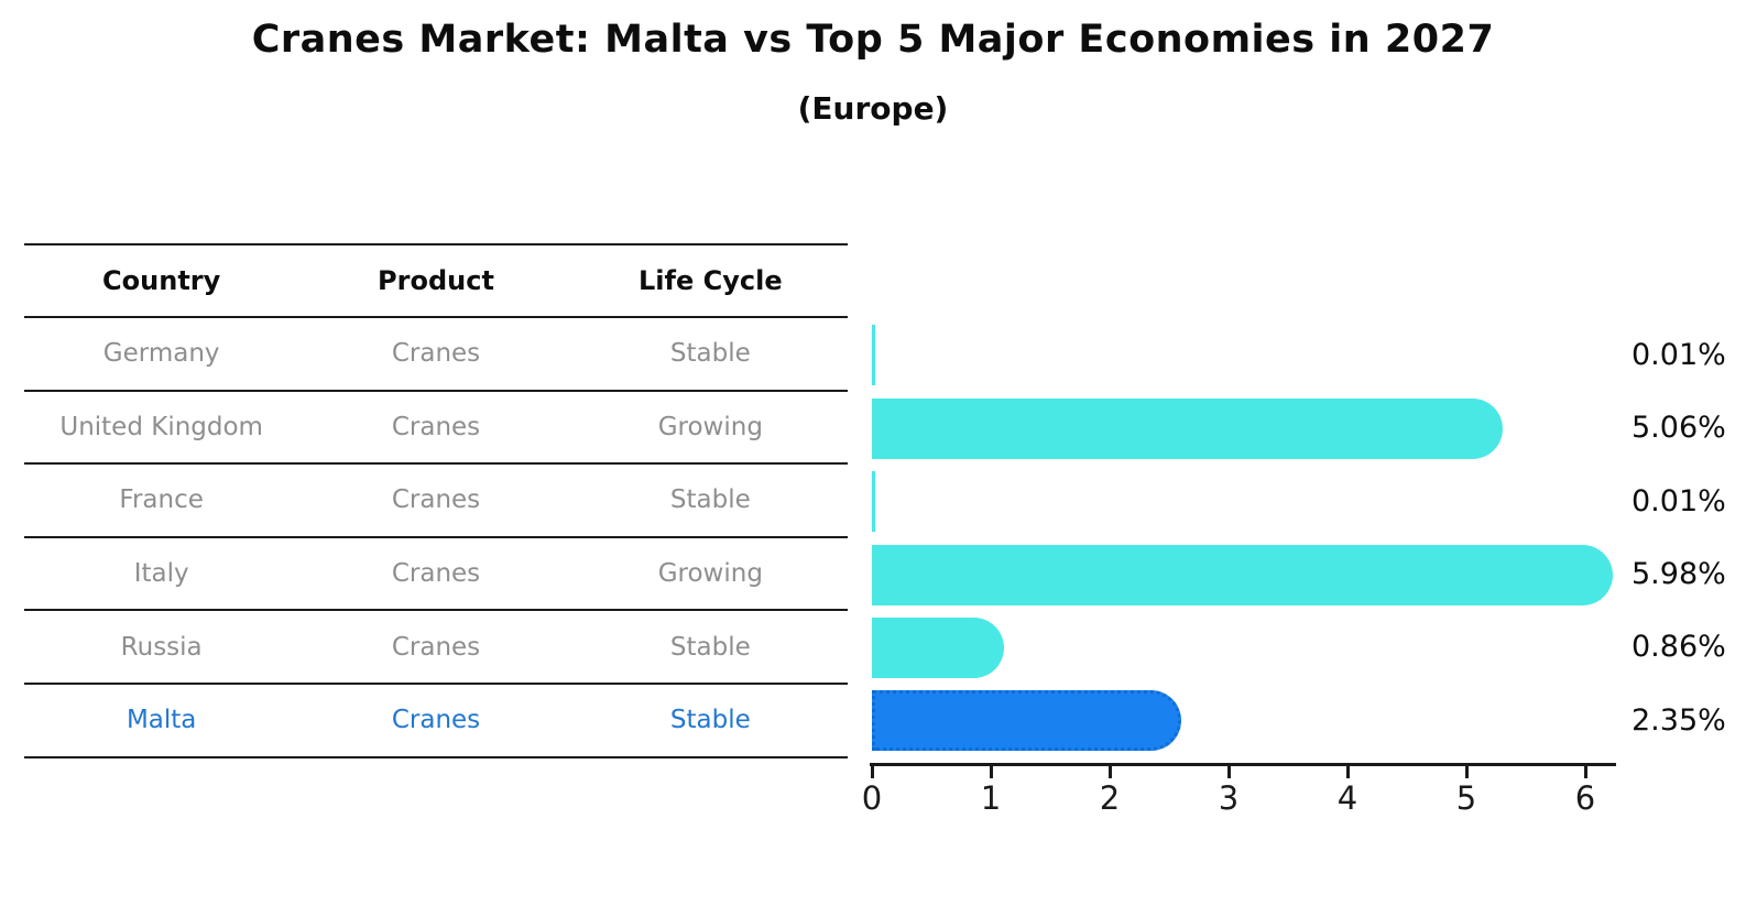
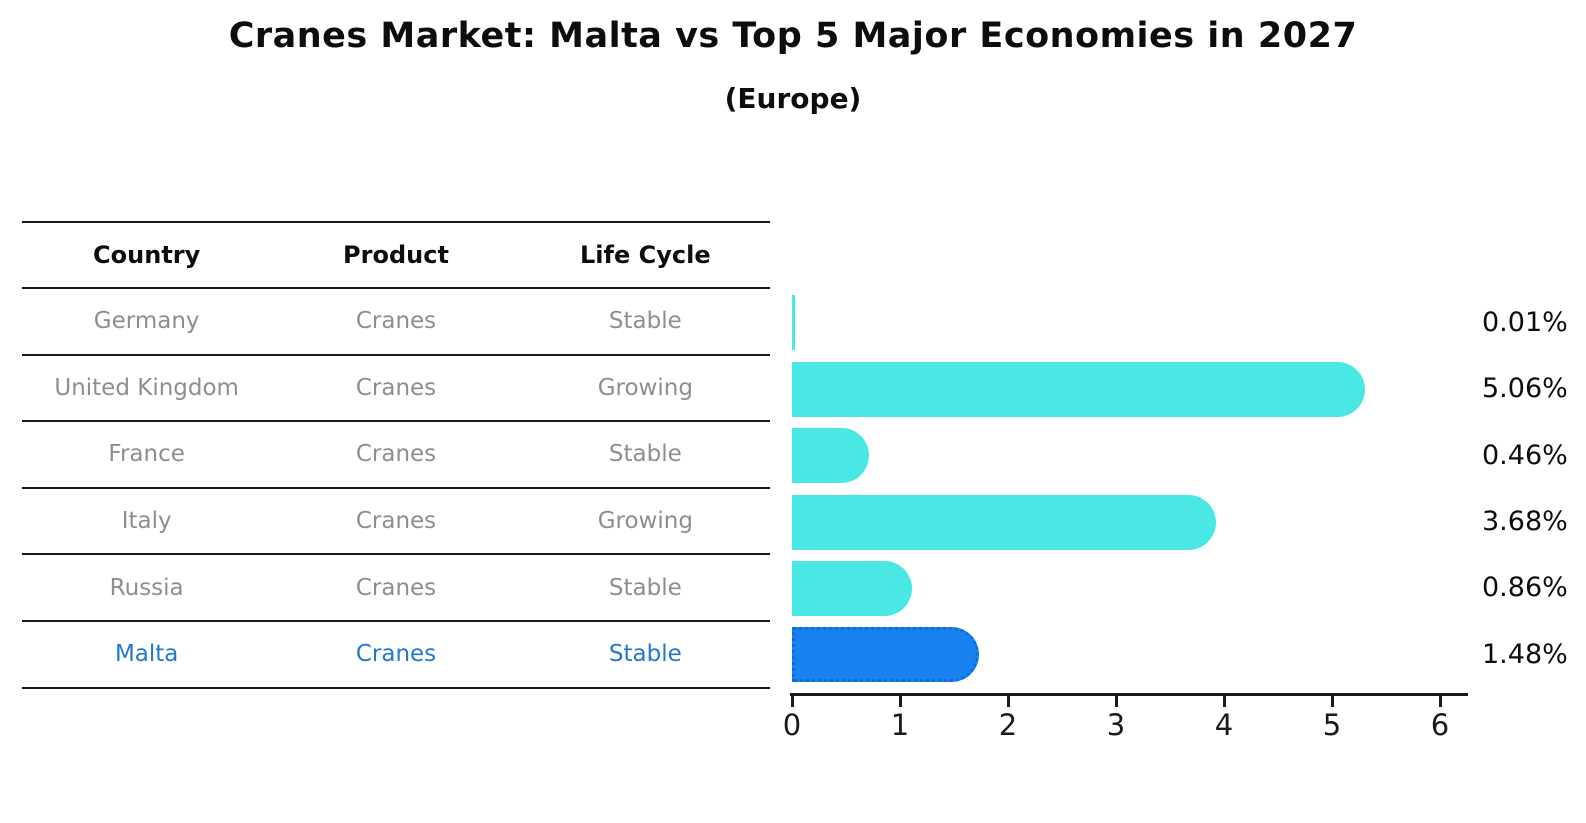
France: 0.01% -> 0.46%
Italy: 5.98% -> 3.68%
Malta: 2.35% -> 1.48%
